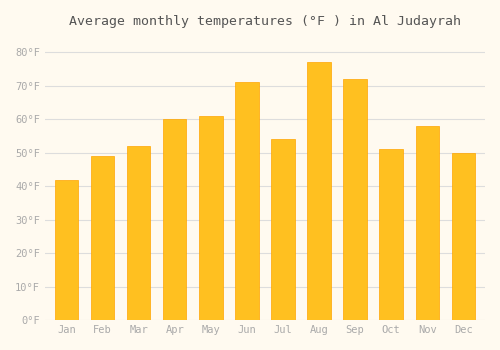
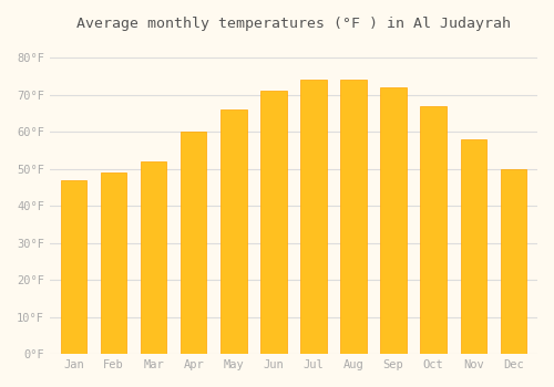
Jan: 42°F -> 47°F
May: 61°F -> 66°F
Jul: 54°F -> 74°F
Aug: 77°F -> 74°F
Oct: 51°F -> 67°F
